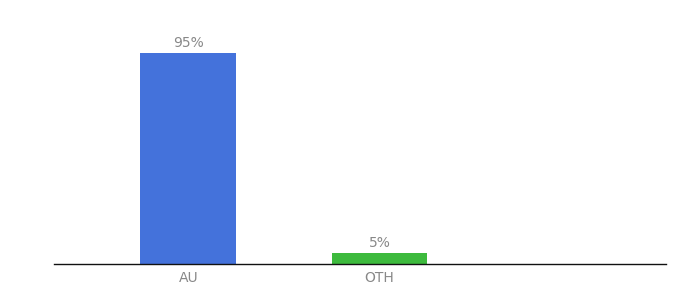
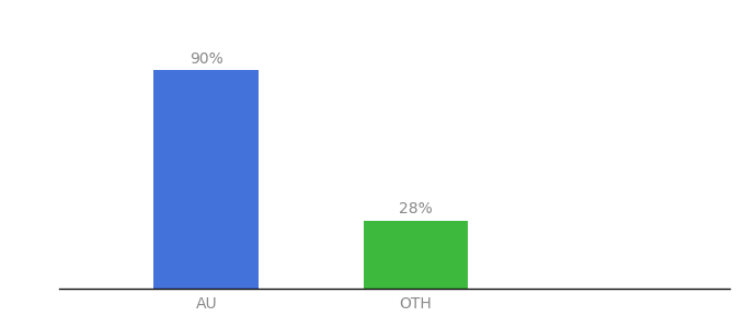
AU: 95% -> 90%
OTH: 5% -> 28%
